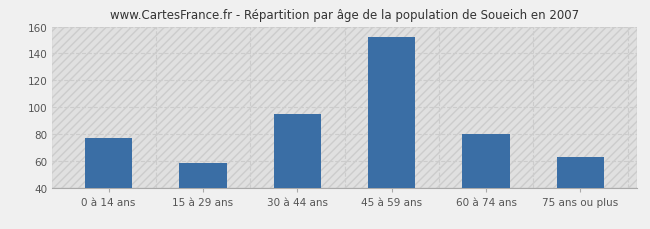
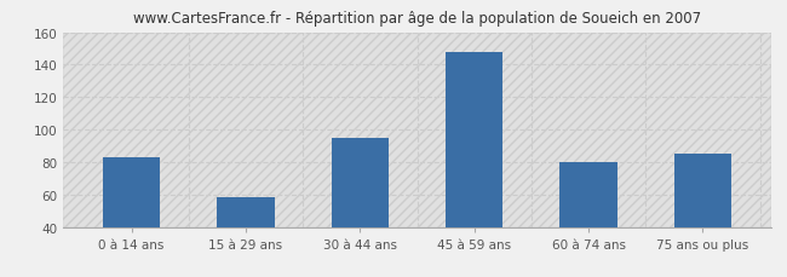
0 à 14 ans: 77 -> 83
45 à 59 ans: 152 -> 148
75 ans ou plus: 63 -> 85
